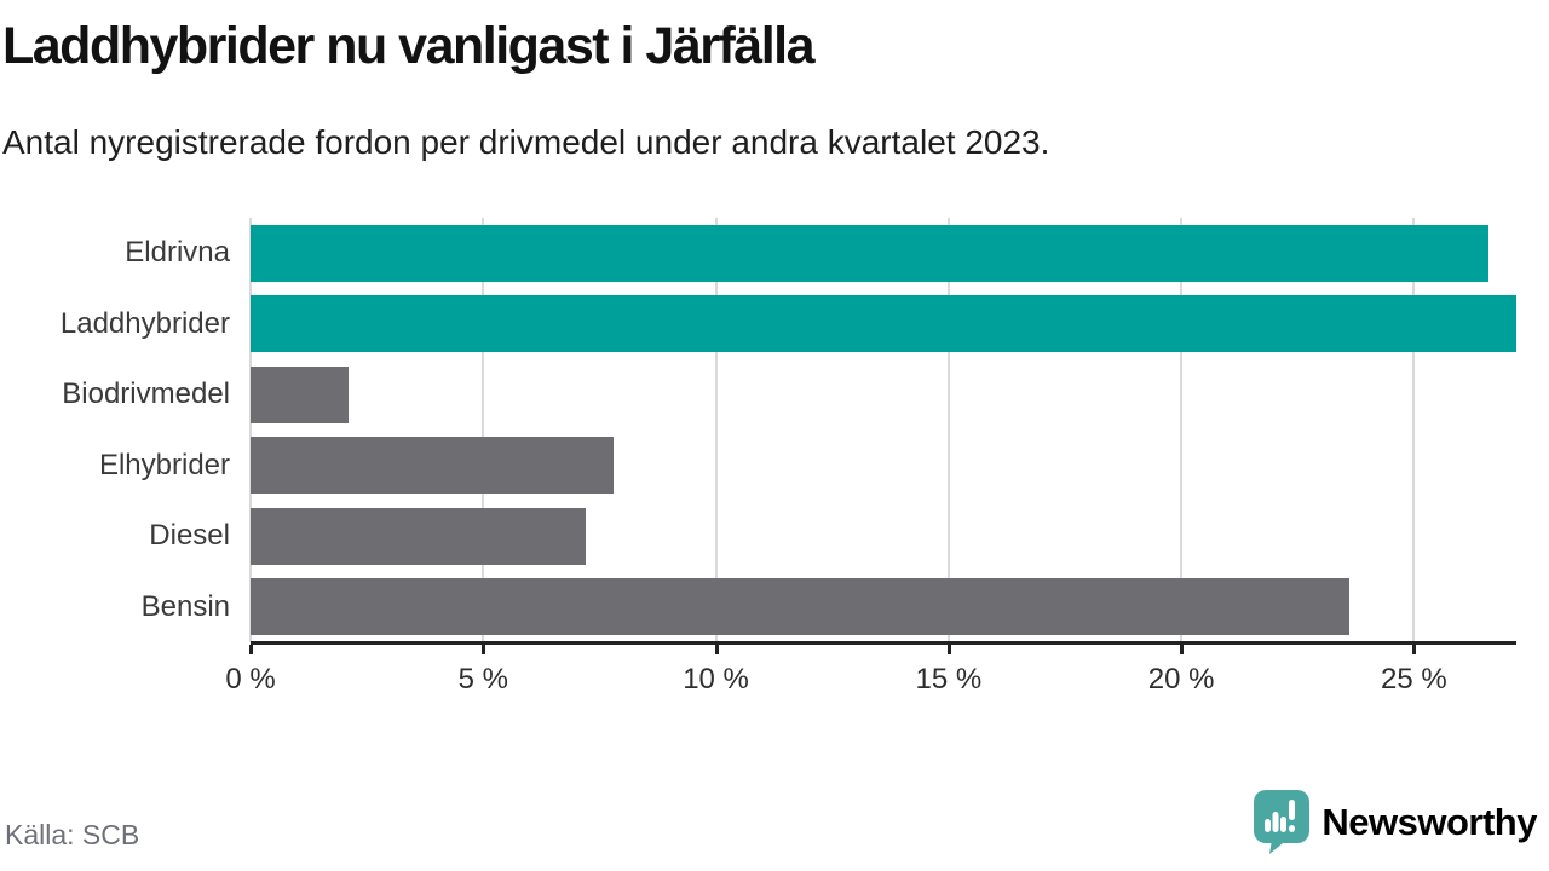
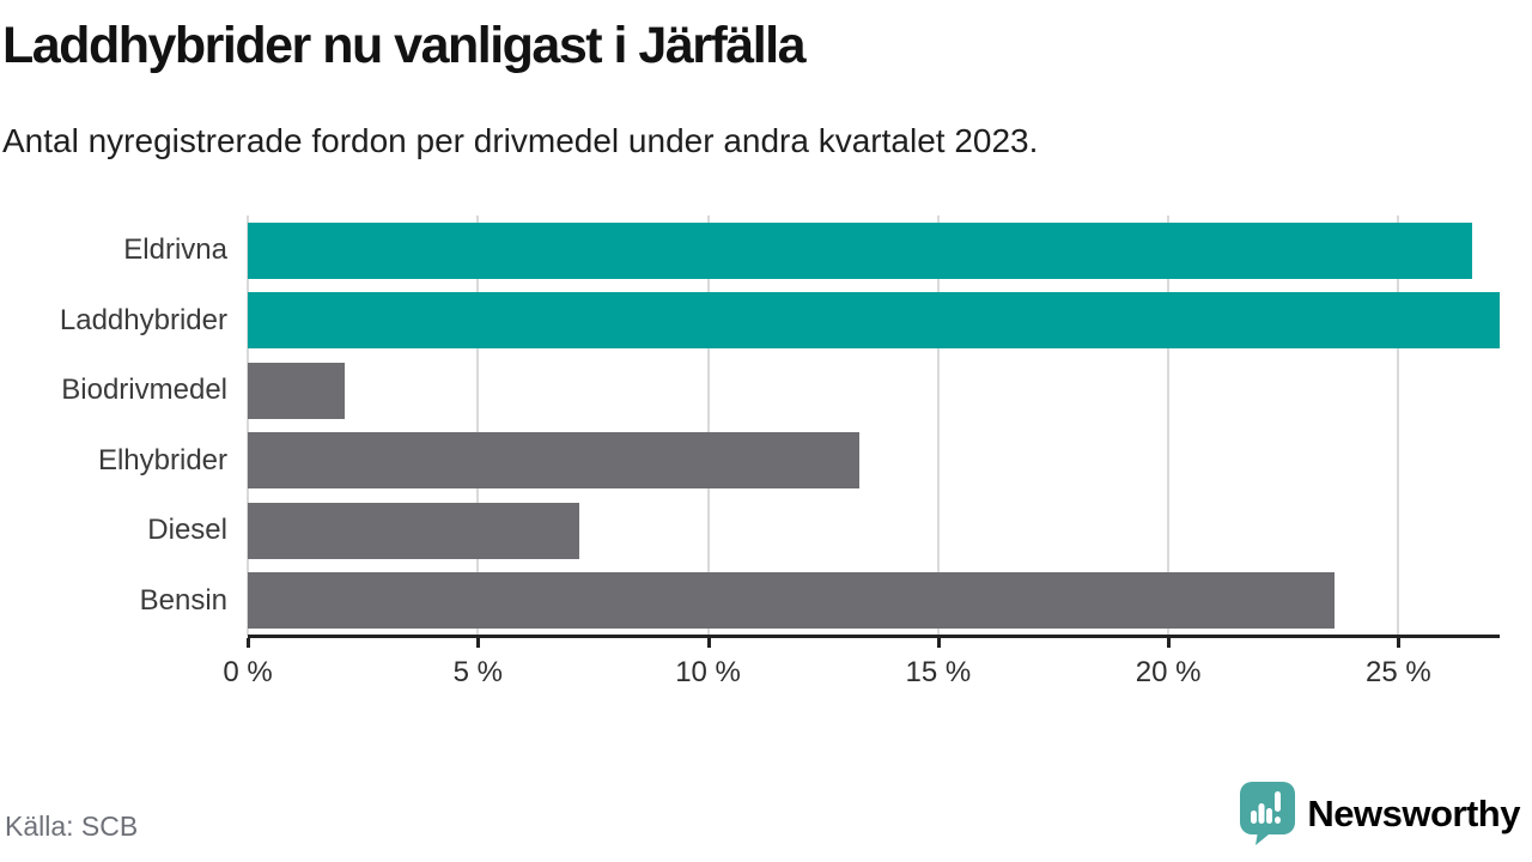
Elhybrider: 7.8% -> 13.3%
